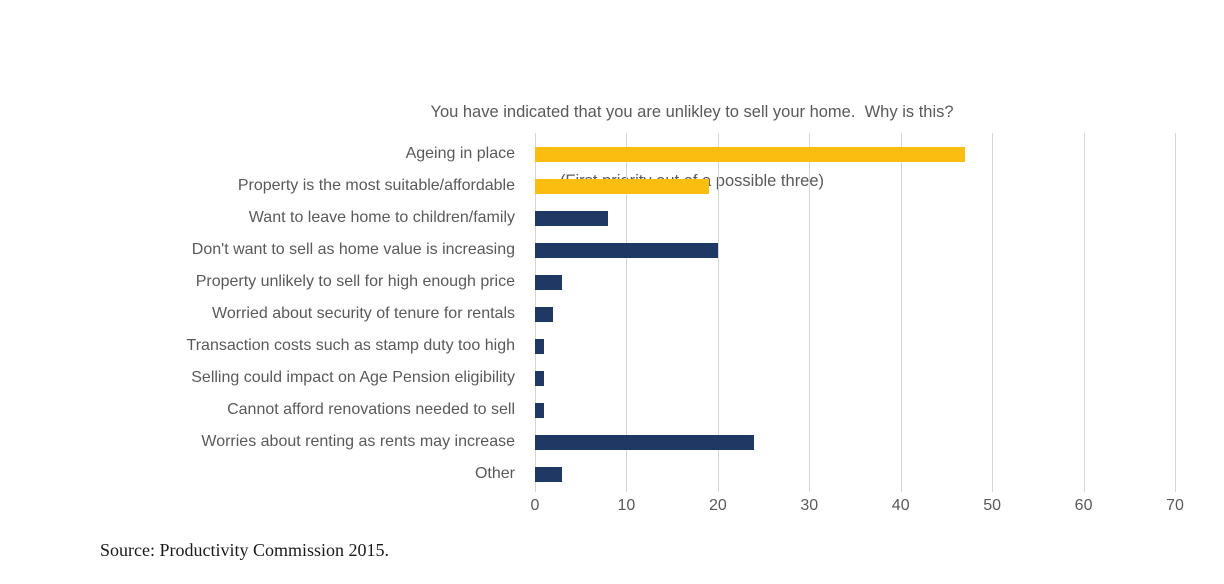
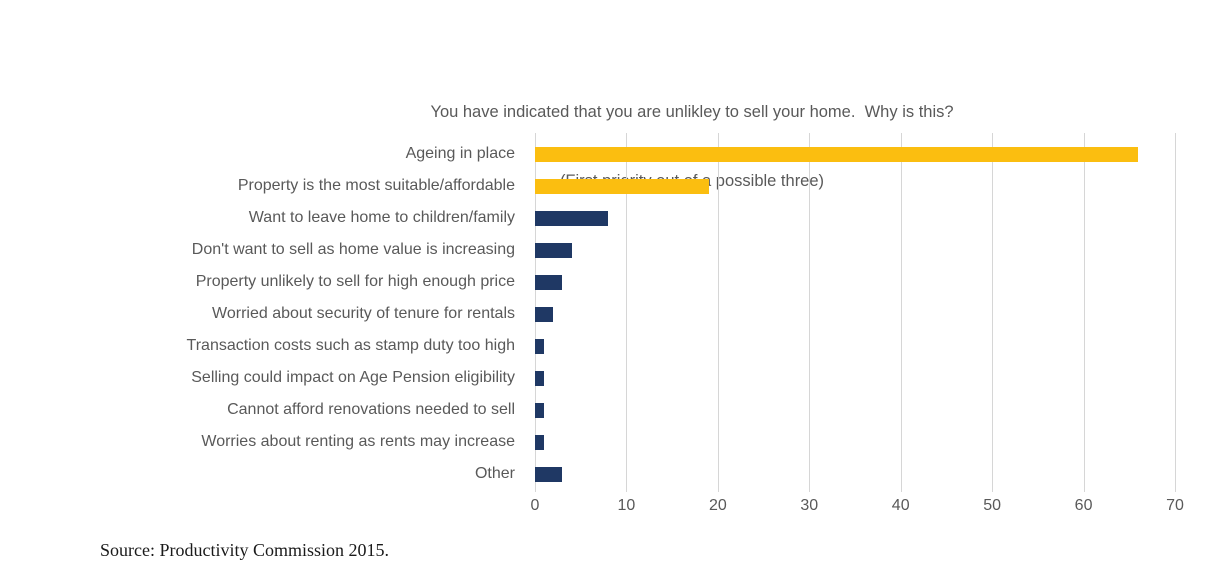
Ageing in place: 47 -> 66
Don't want to sell as home value is increasing: 20 -> 4
Worries about renting as rents may increase: 24 -> 1
